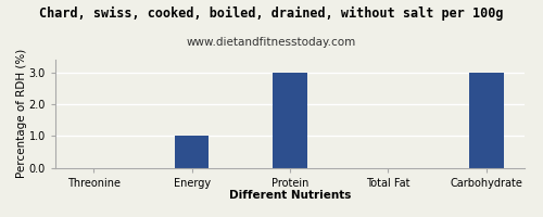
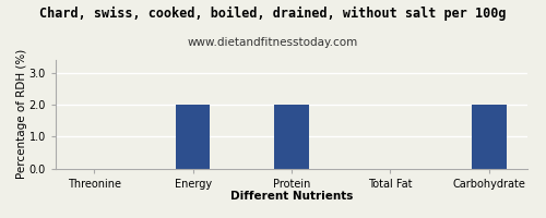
Energy: 1 -> 2
Protein: 3 -> 2
Carbohydrate: 3 -> 2
